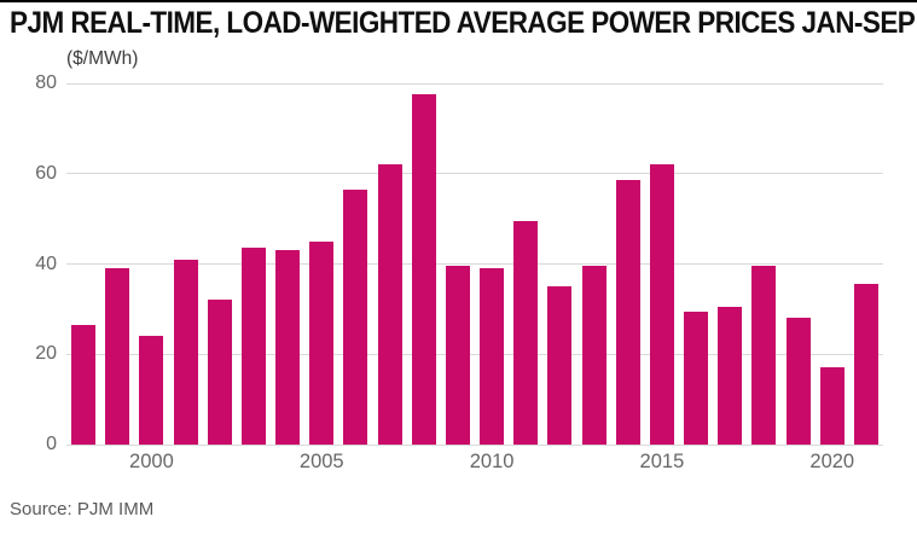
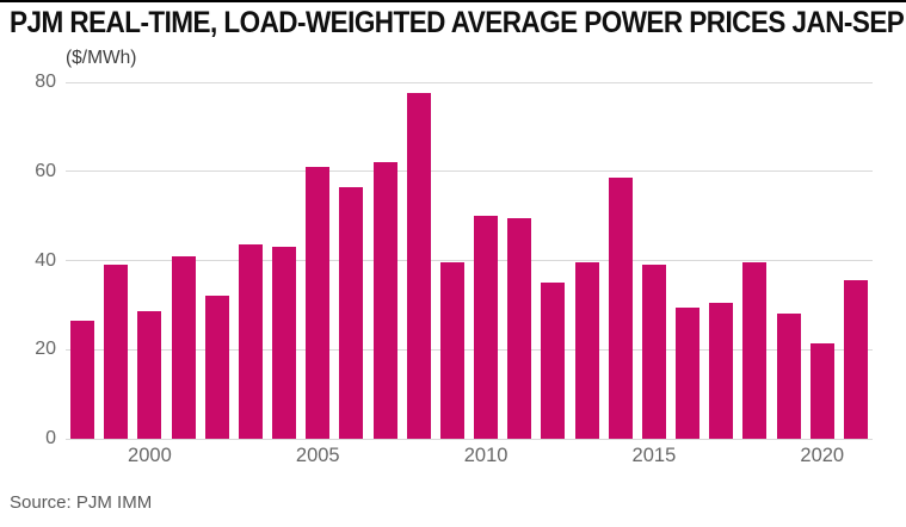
2000: 24 -> 28
2005: 45 -> 61
2010: 39 -> 50
2015: 62 -> 39
2020: 17 -> 22
